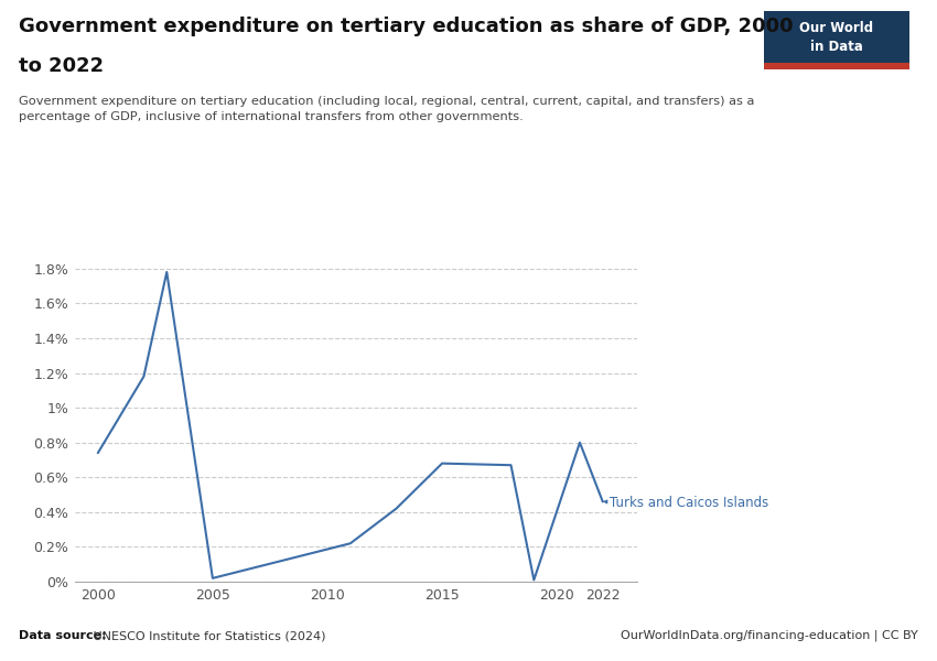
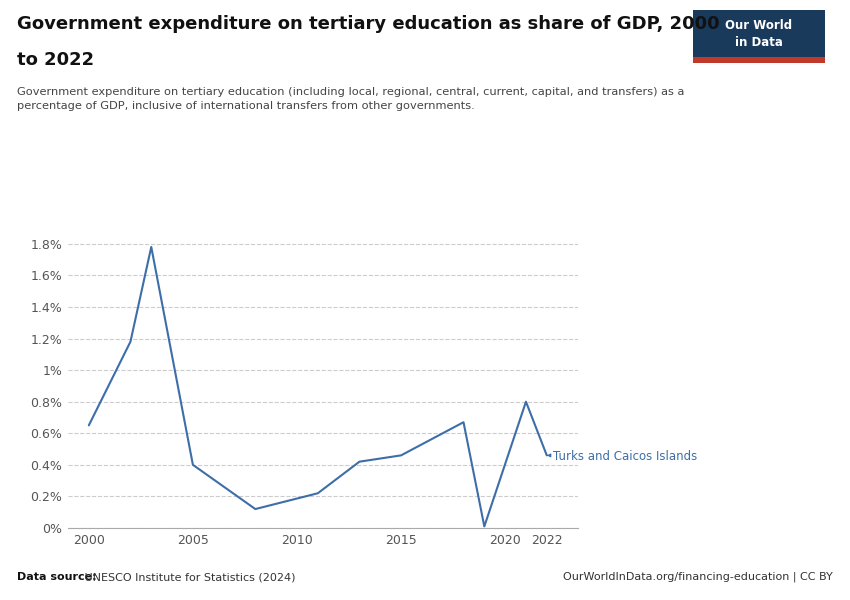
2000: 0.74% -> 0.65%
2005: 0.02% -> 0.40%
2015: 0.68% -> 0.46%
